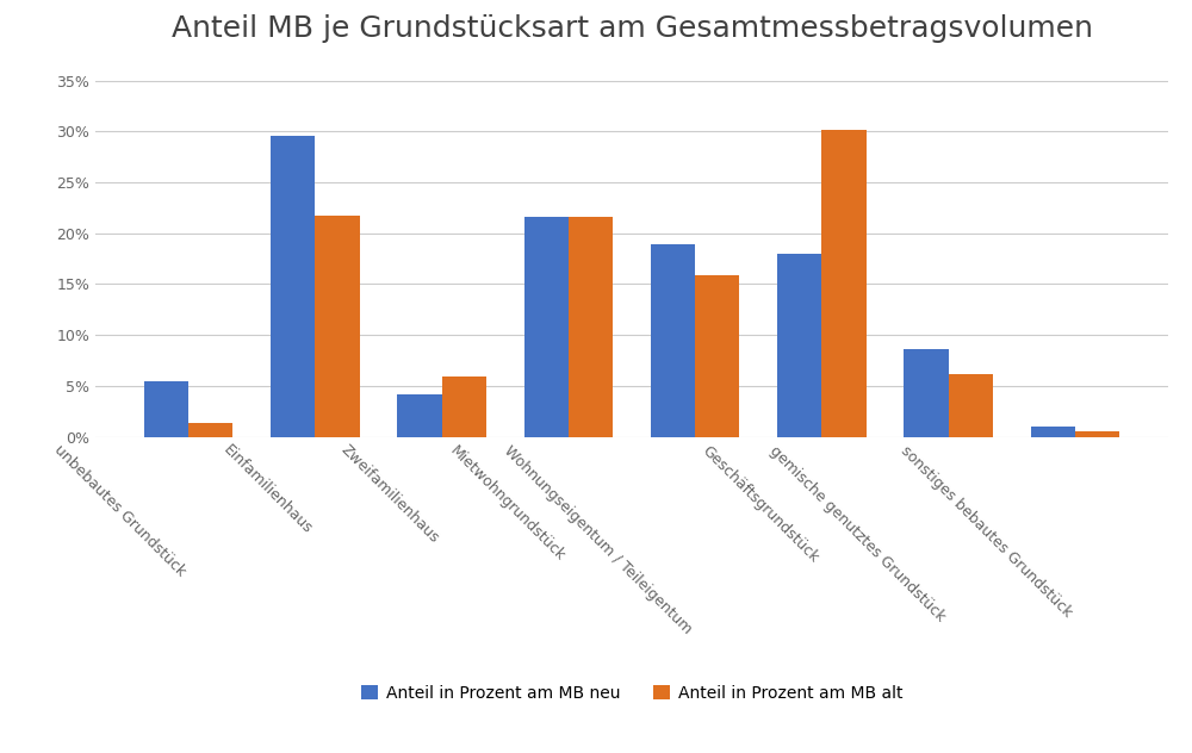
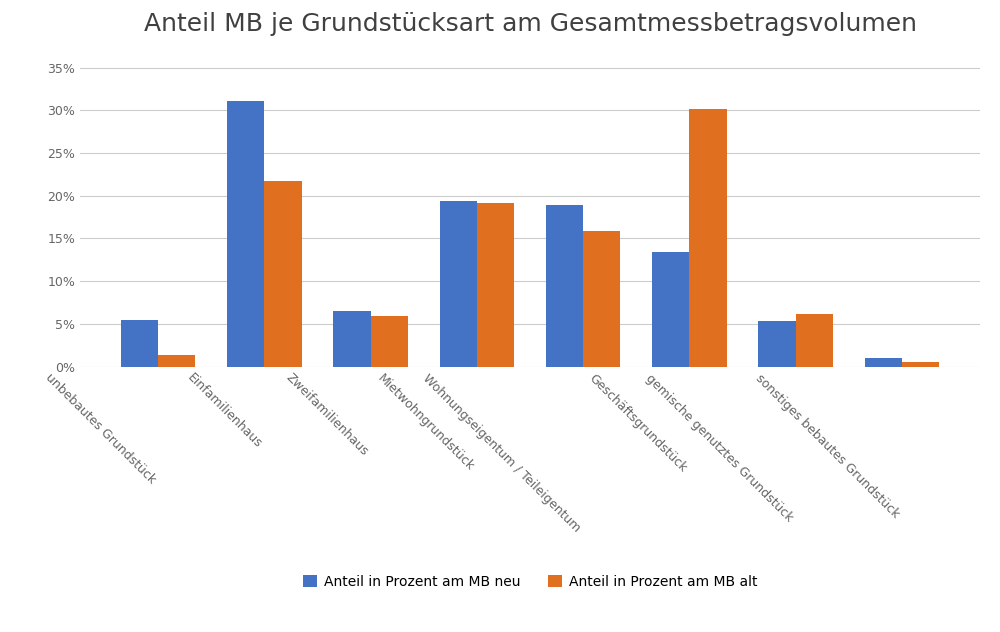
Anteil in Prozent am MB neu/Einfamilienhaus: 29.6% -> 31.1%
Anteil in Prozent am MB neu/Zweifamilienhaus: 4.2% -> 6.5%
Anteil in Prozent am MB neu/Mietwohngrundstück: 21.6% -> 19.4%
Anteil in Prozent am MB alt/Mietwohngrundstück: 21.6% -> 19.1%
Anteil in Prozent am MB neu/Geschäftsgrundstück: 18.0% -> 13.4%
Anteil in Prozent am MB neu/gemische genutztes Grundstück: 8.6% -> 5.3%
